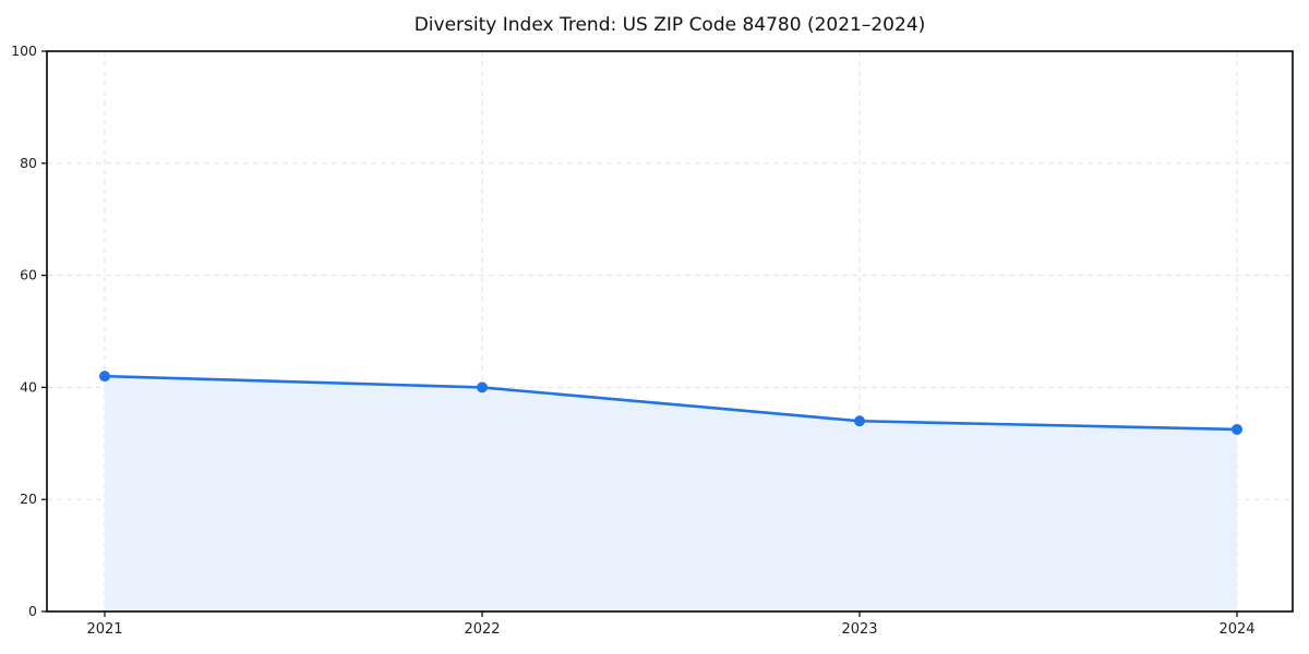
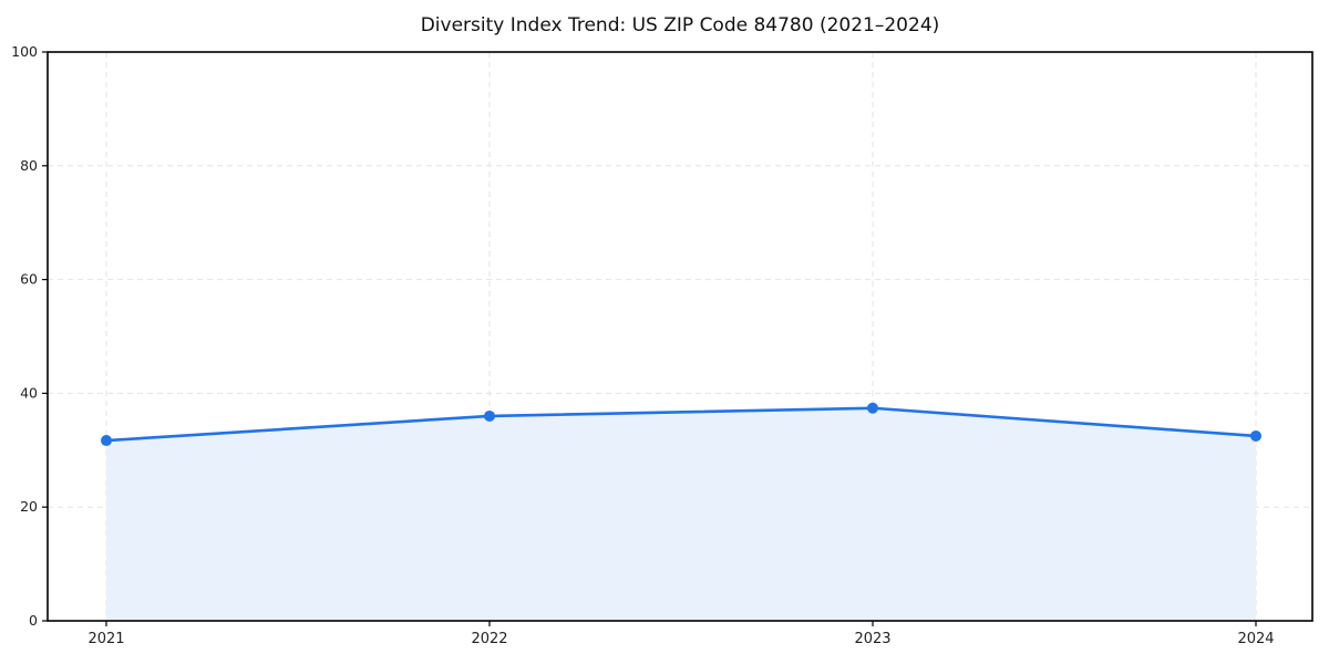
2021: 42 -> 32
2022: 40 -> 36
2023: 34 -> 37
